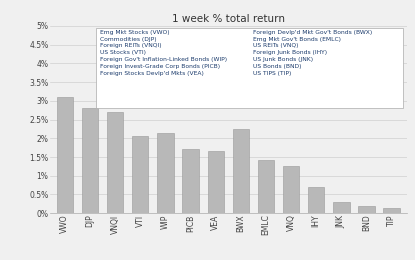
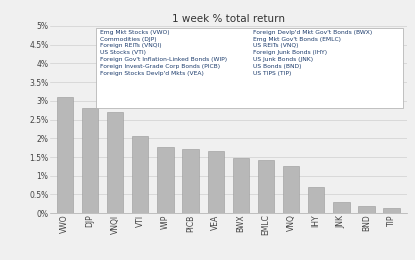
WIP: 2.15% -> 1.78%
BWX: 2.25% -> 1.48%
